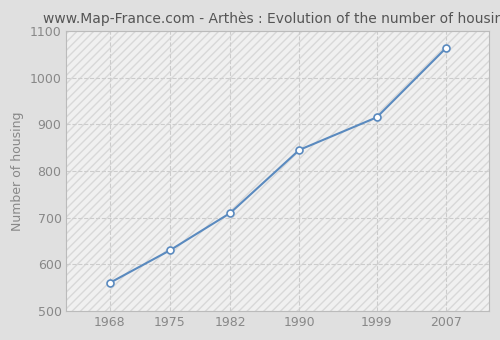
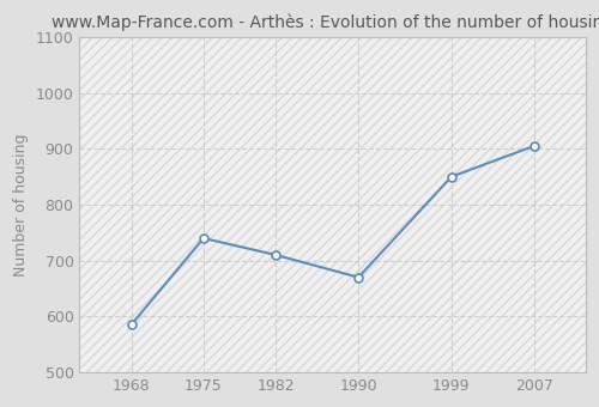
1968: 560 -> 585
1975: 630 -> 740
1990: 845 -> 670
1999: 915 -> 850
2007: 1063 -> 905
